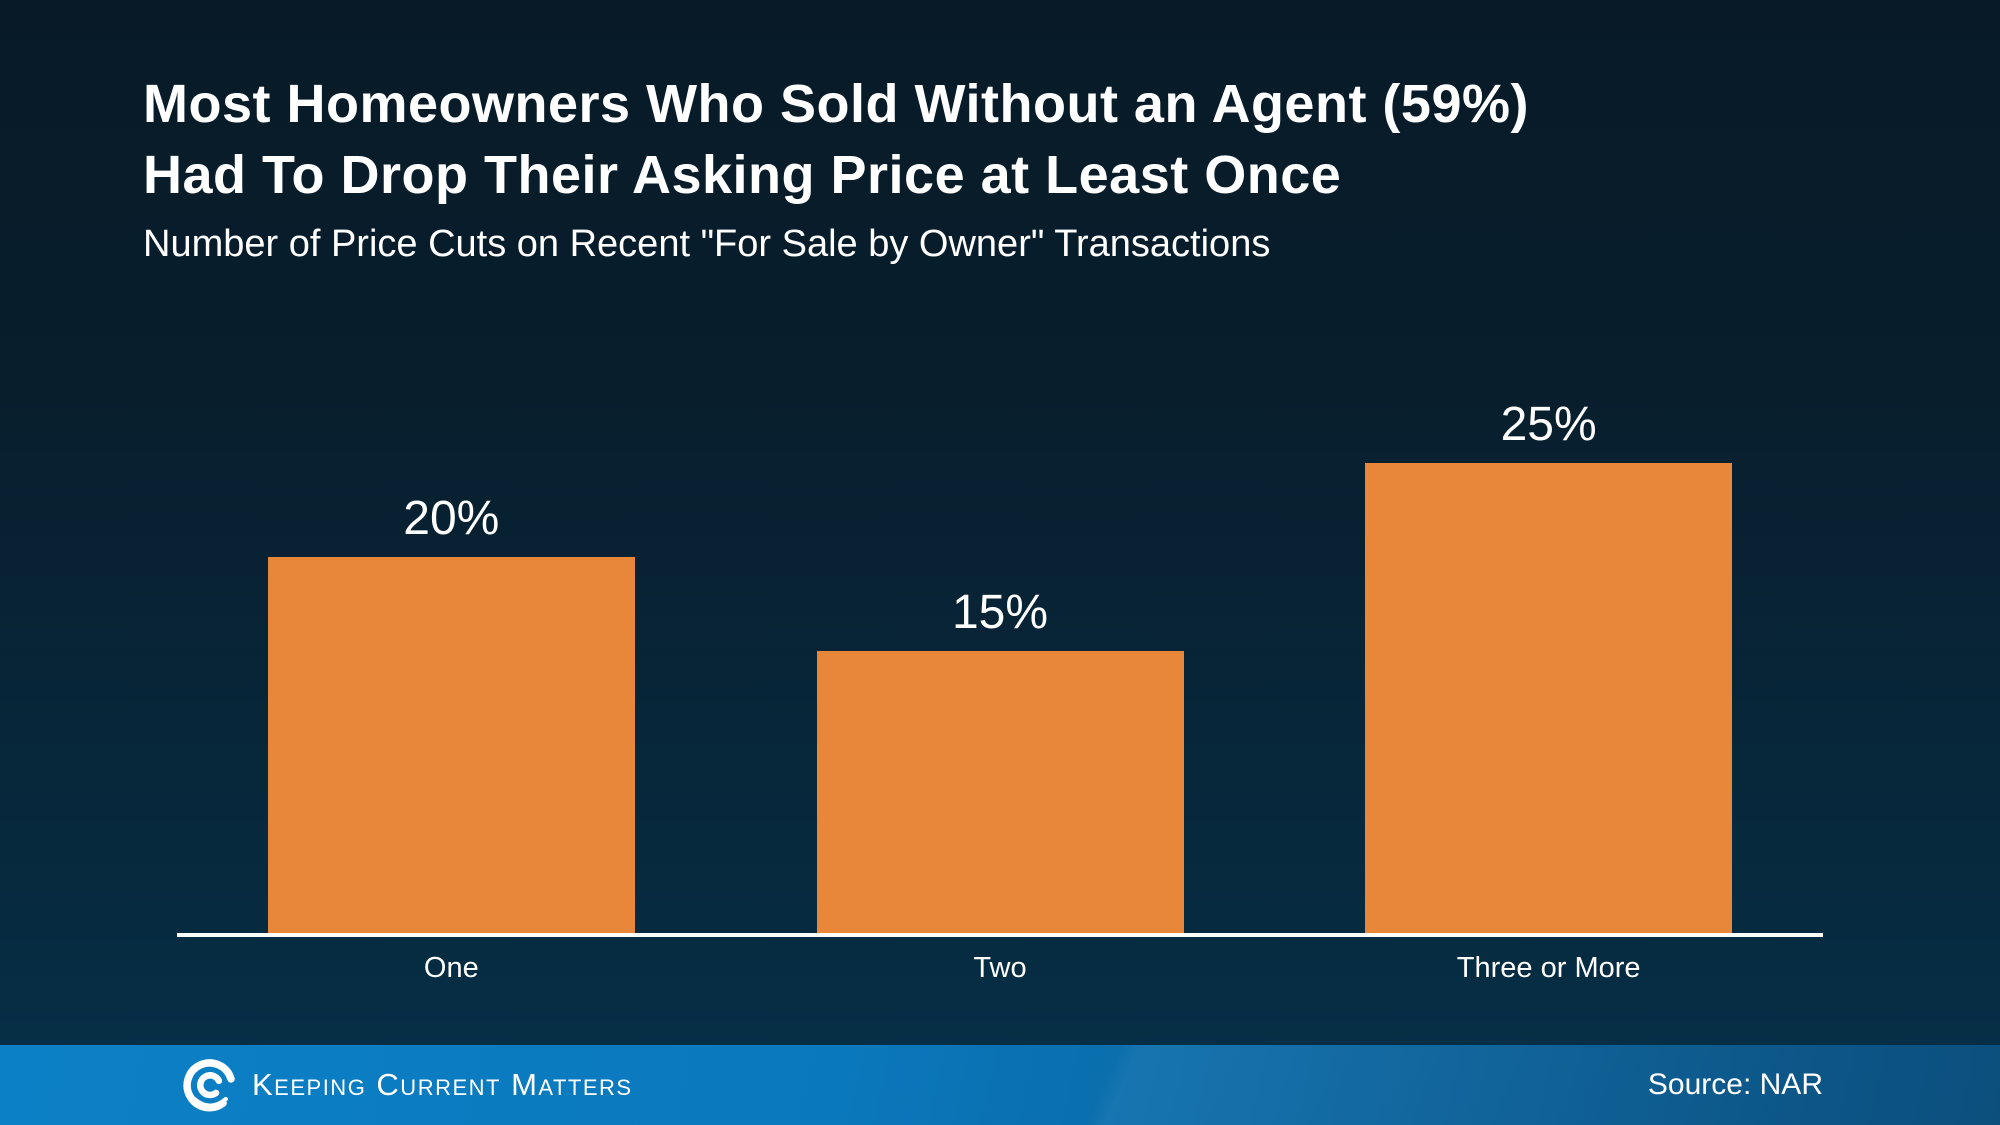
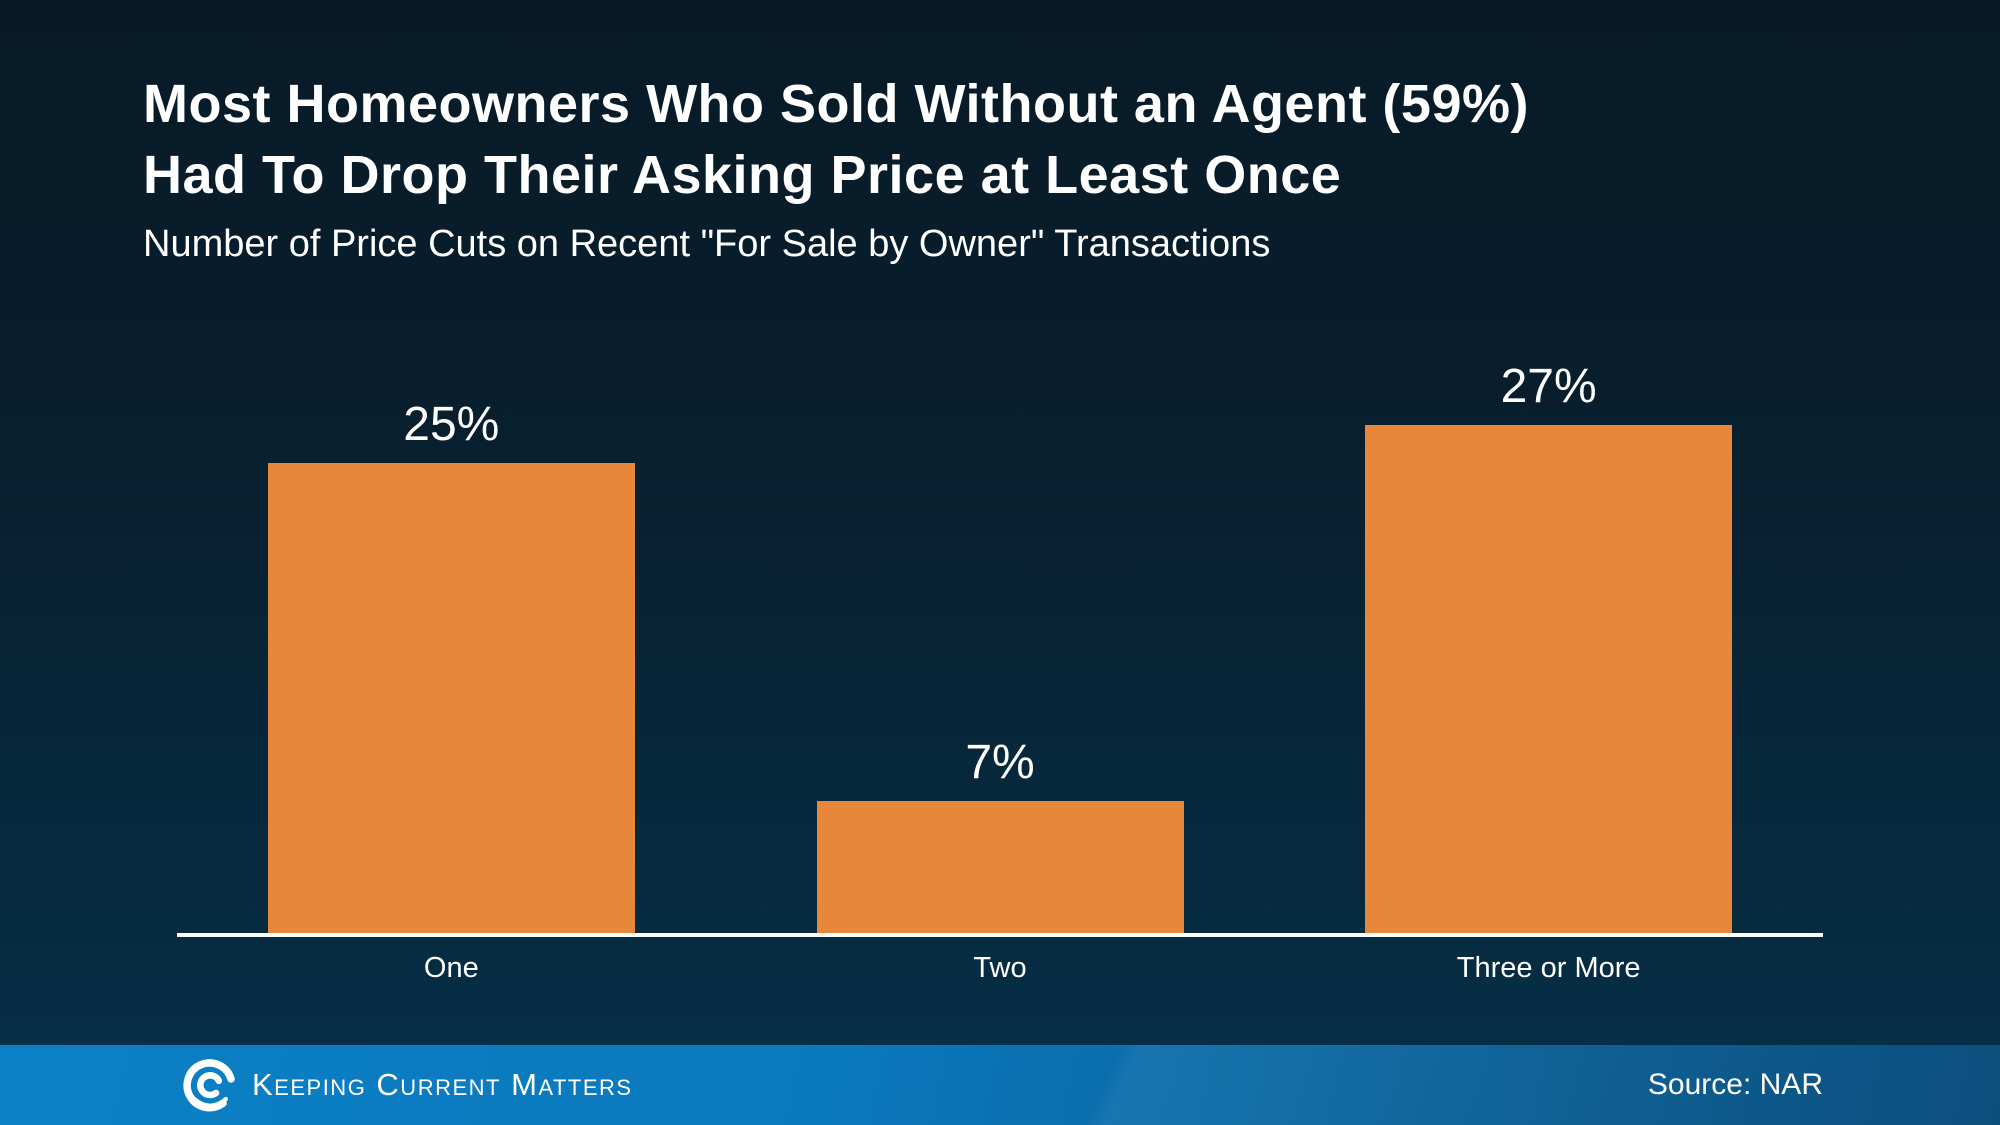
One: 20% -> 25%
Two: 15% -> 7%
Three or More: 25% -> 27%
